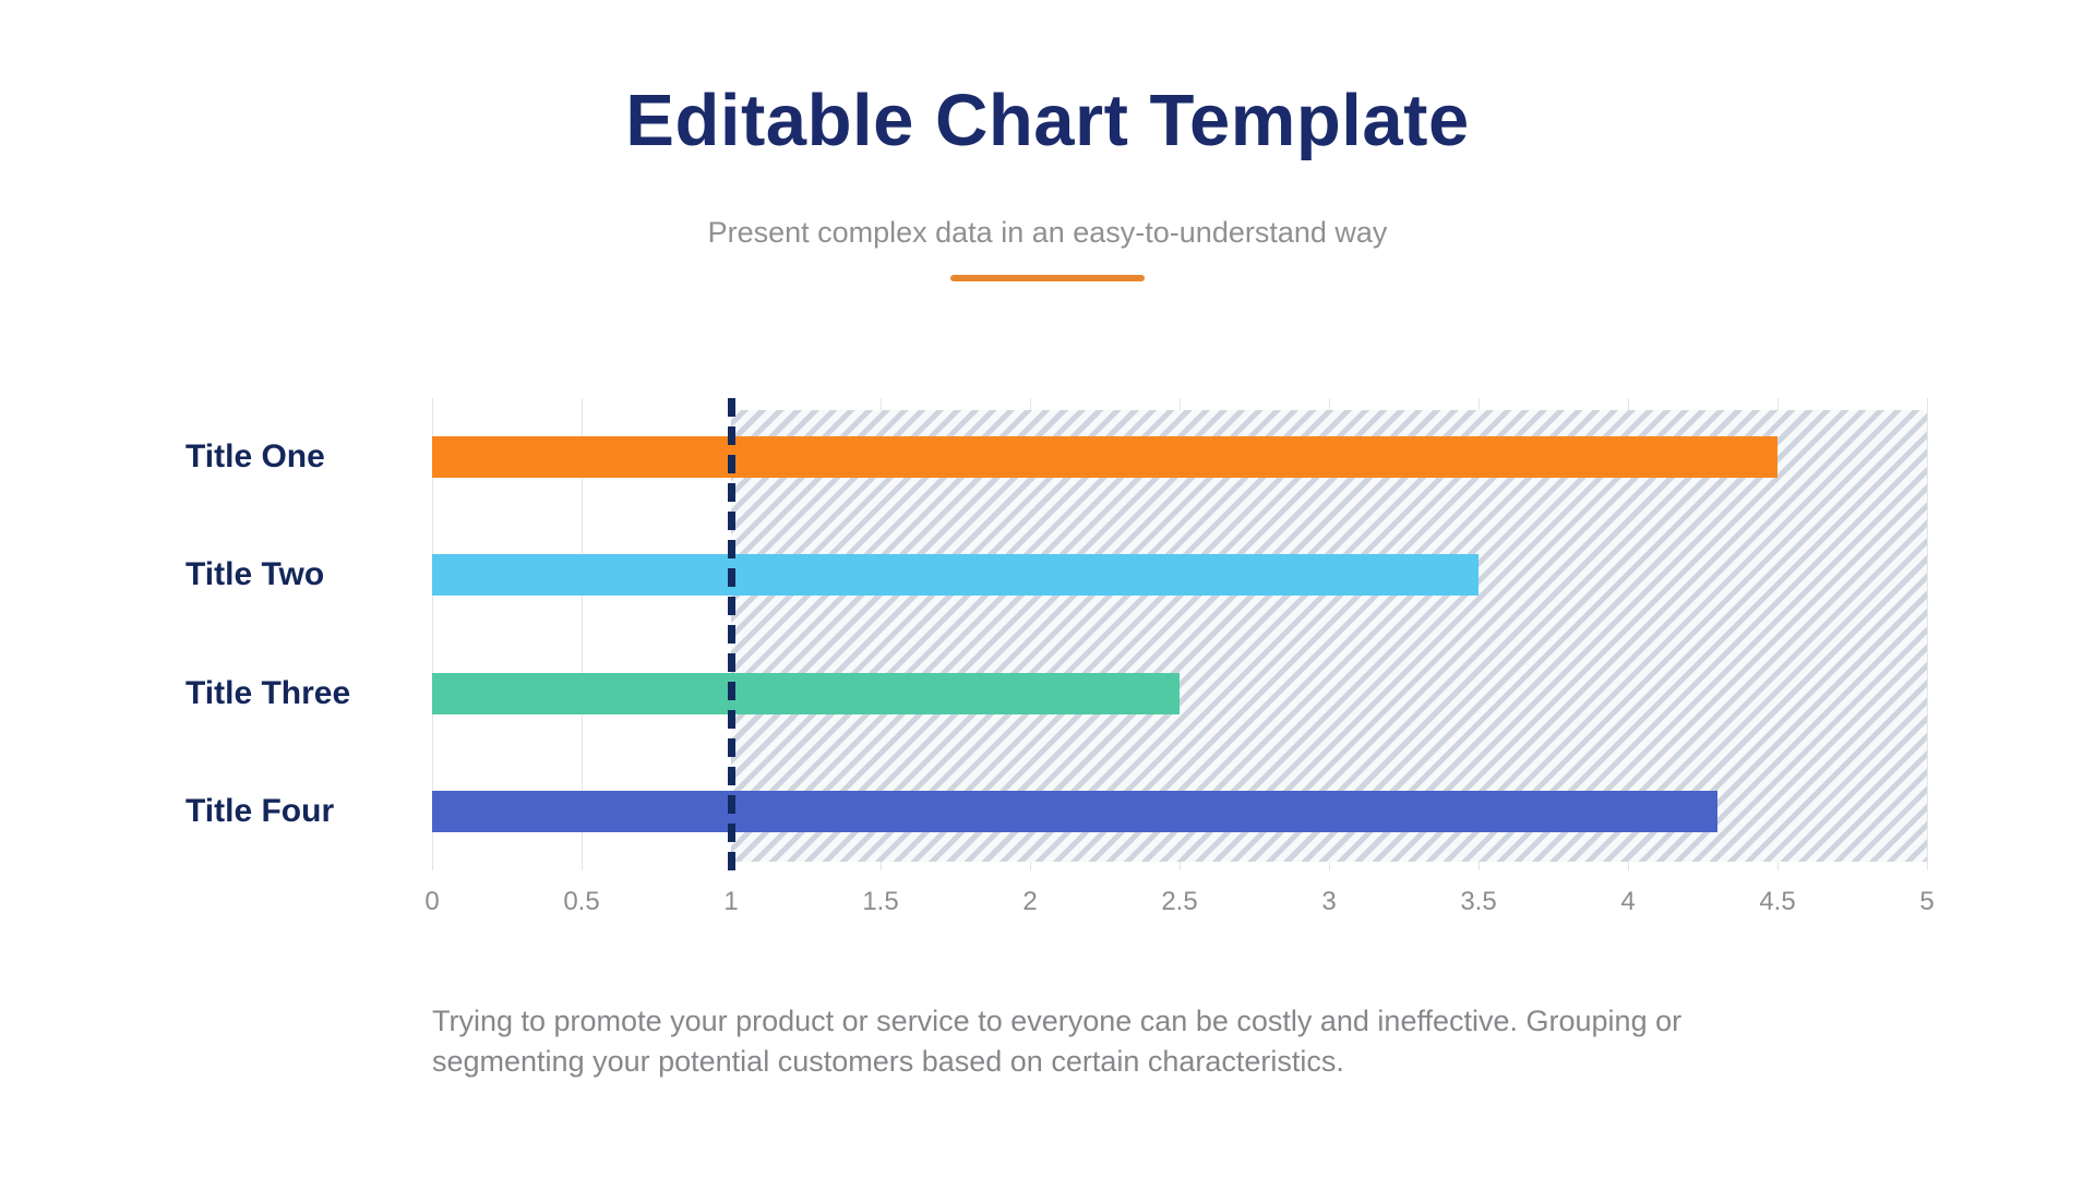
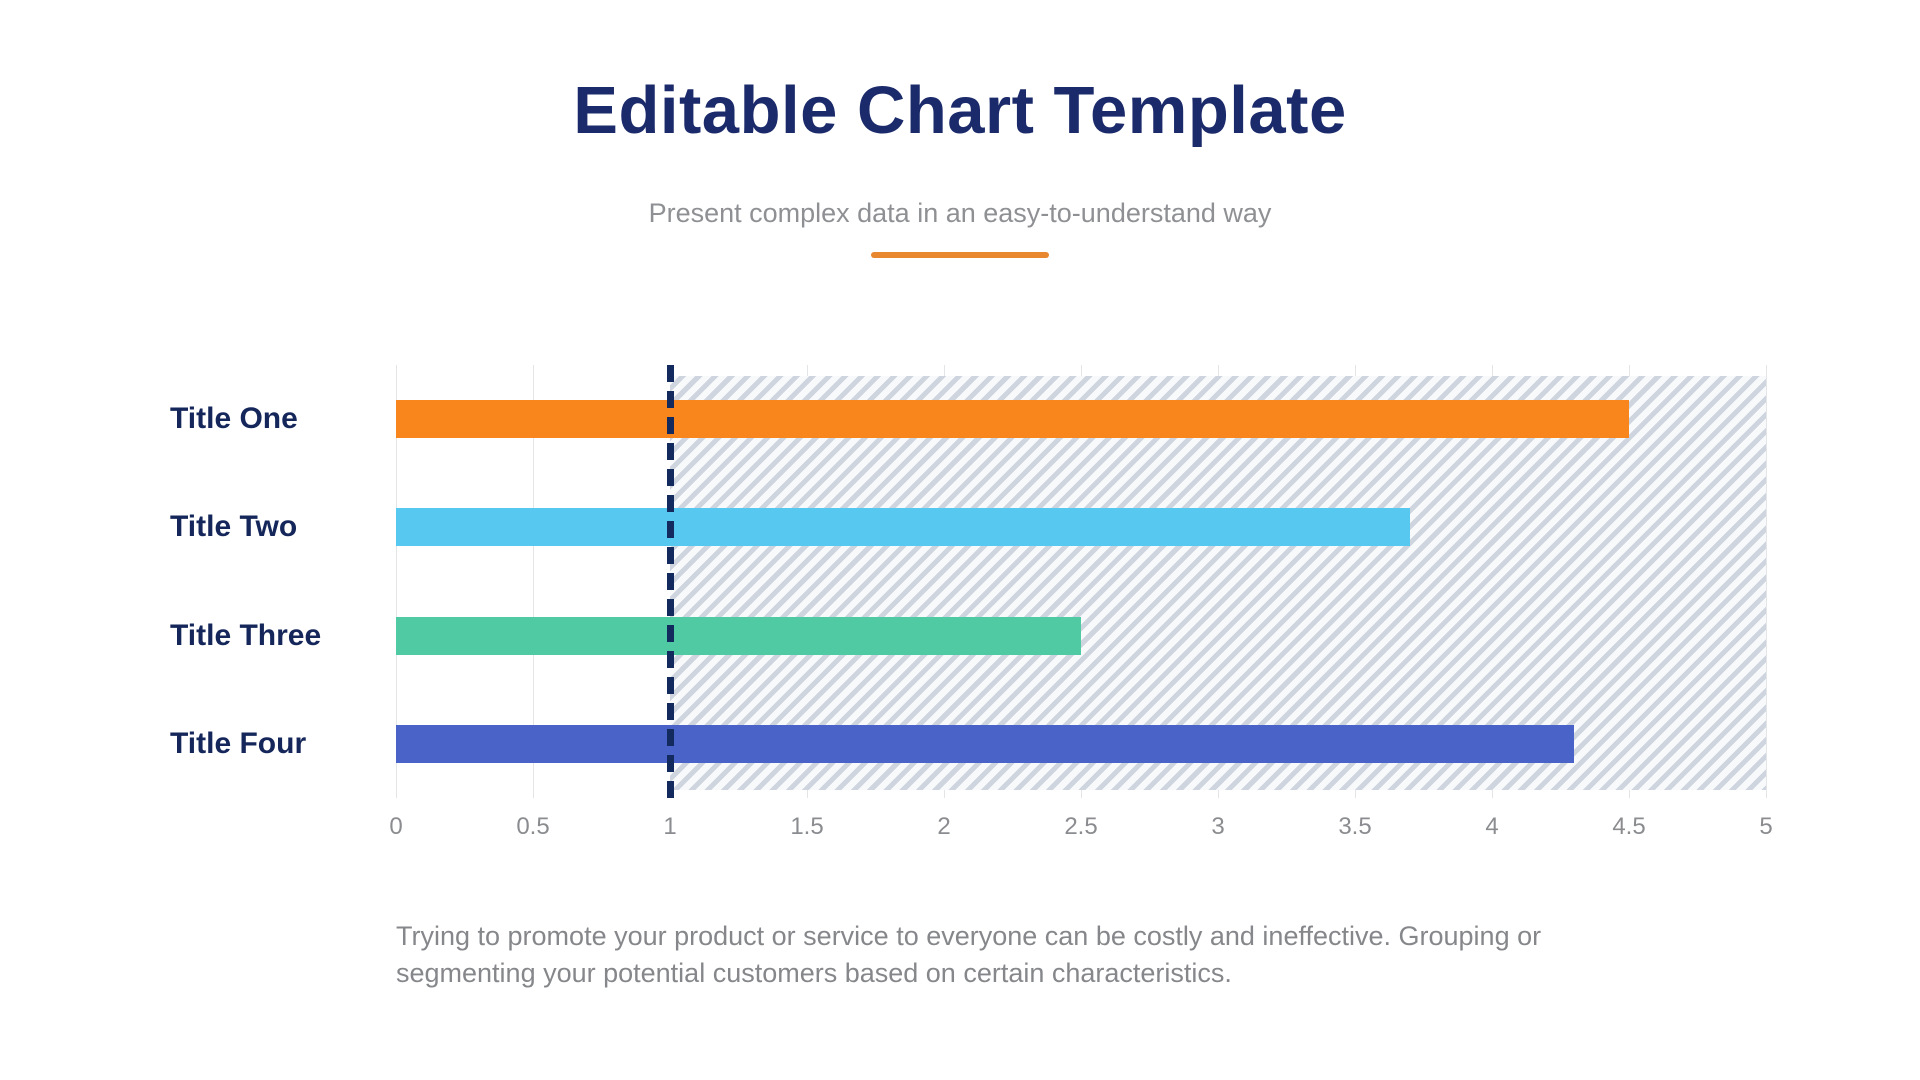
Title Two: 3.5 -> 3.7
